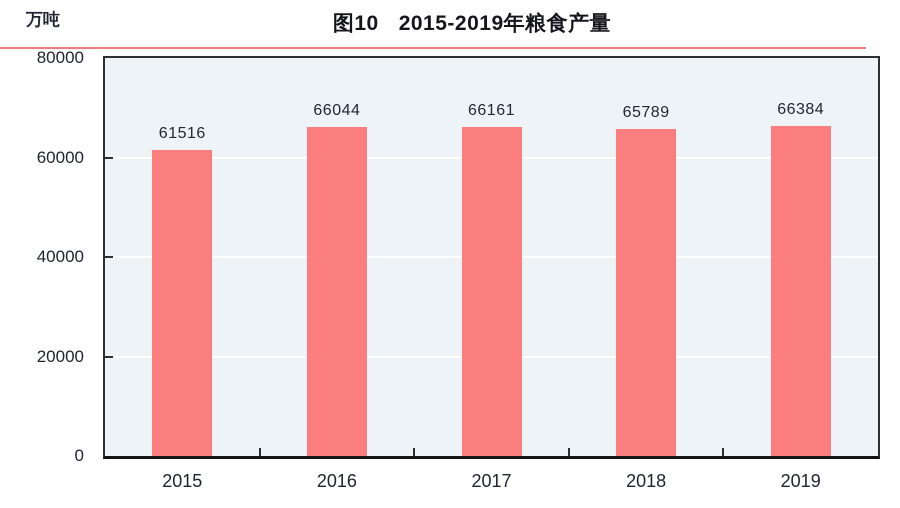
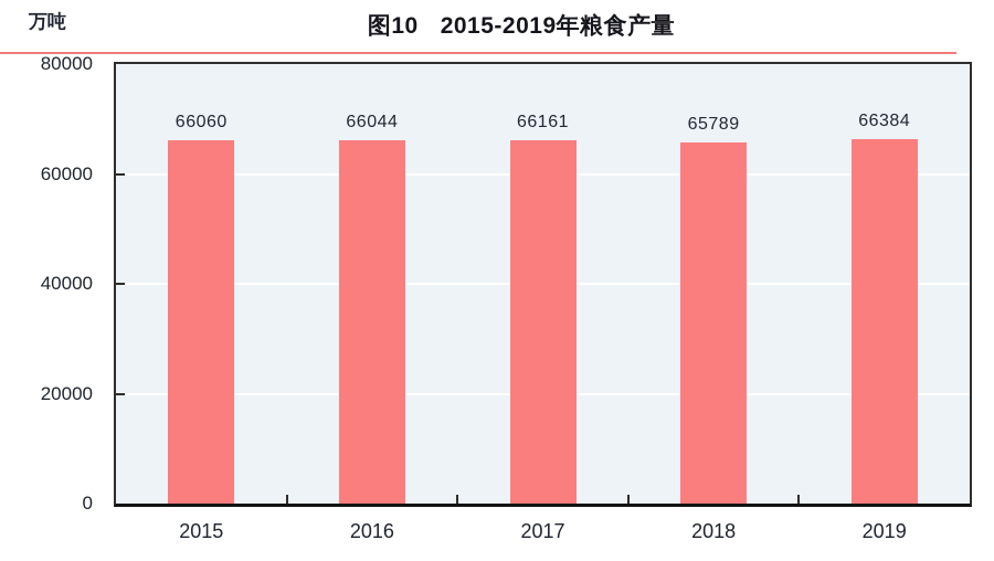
2015: 61516 -> 66060
